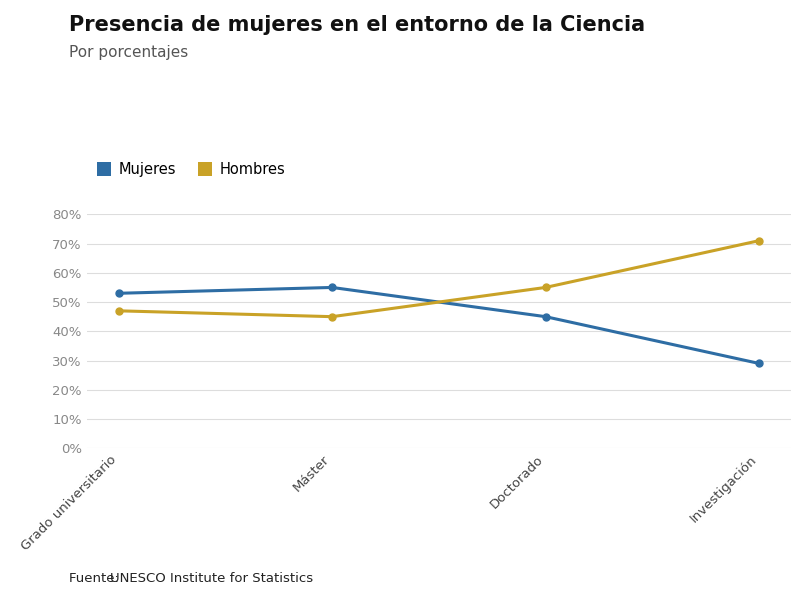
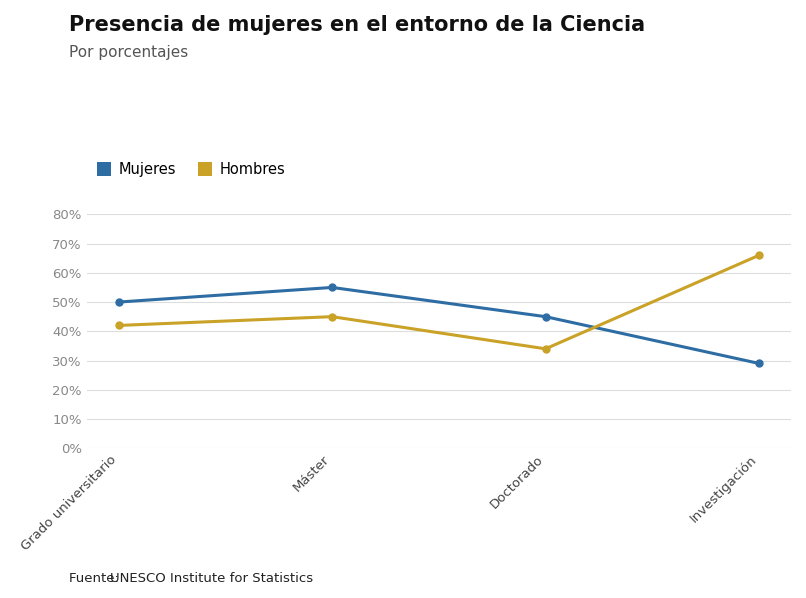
Mujeres/Grado universitario: 53% -> 50%
Hombres/Grado universitario: 47% -> 42%
Hombres/Doctorado: 55% -> 34%
Hombres/Investigación: 71% -> 66%
